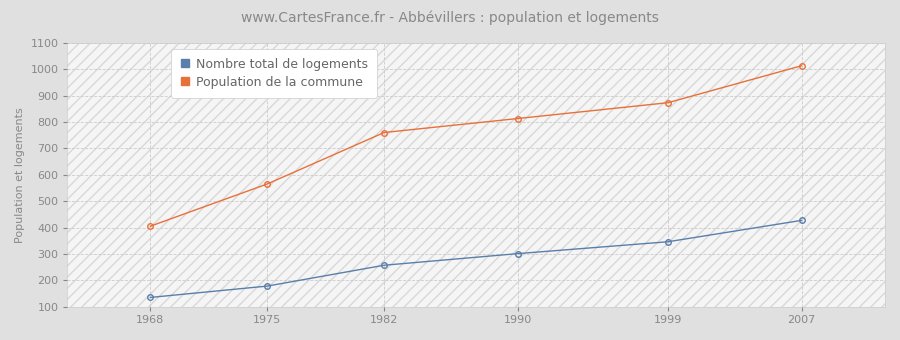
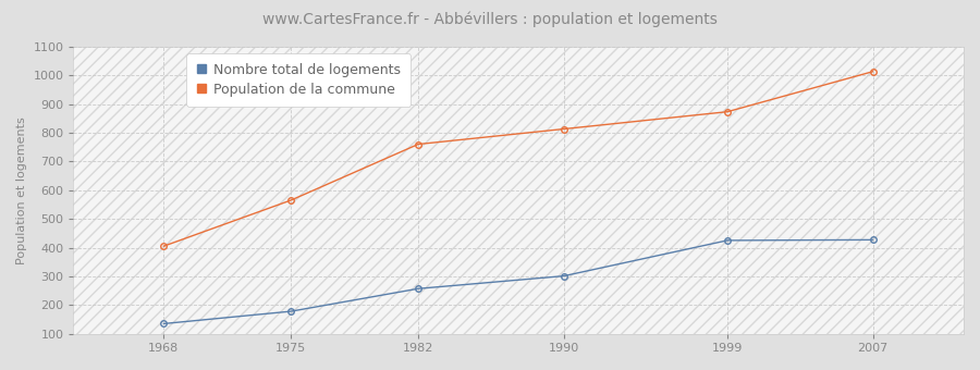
Nombre total de logements/1999: 346 -> 425
